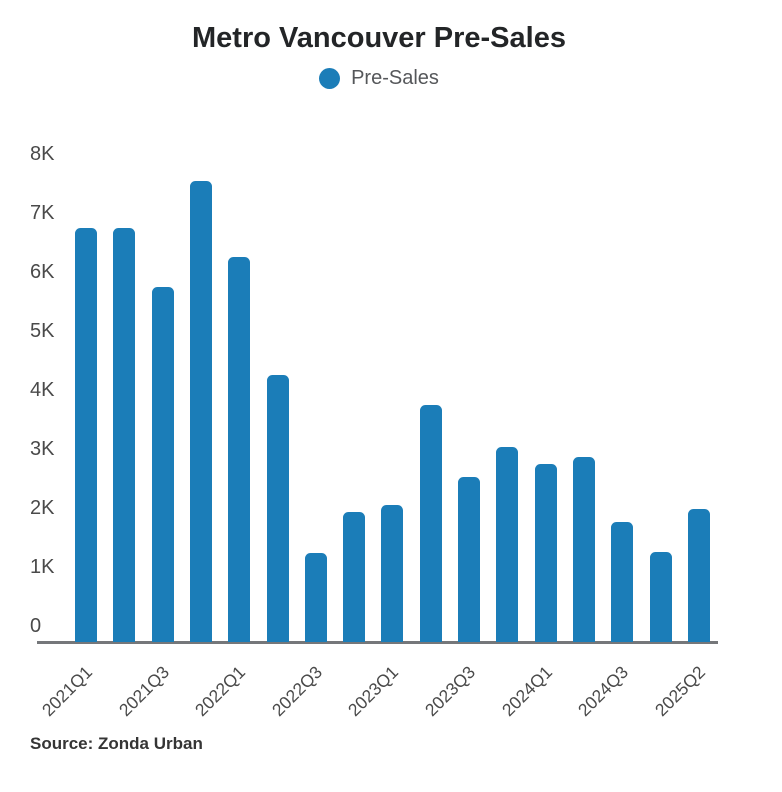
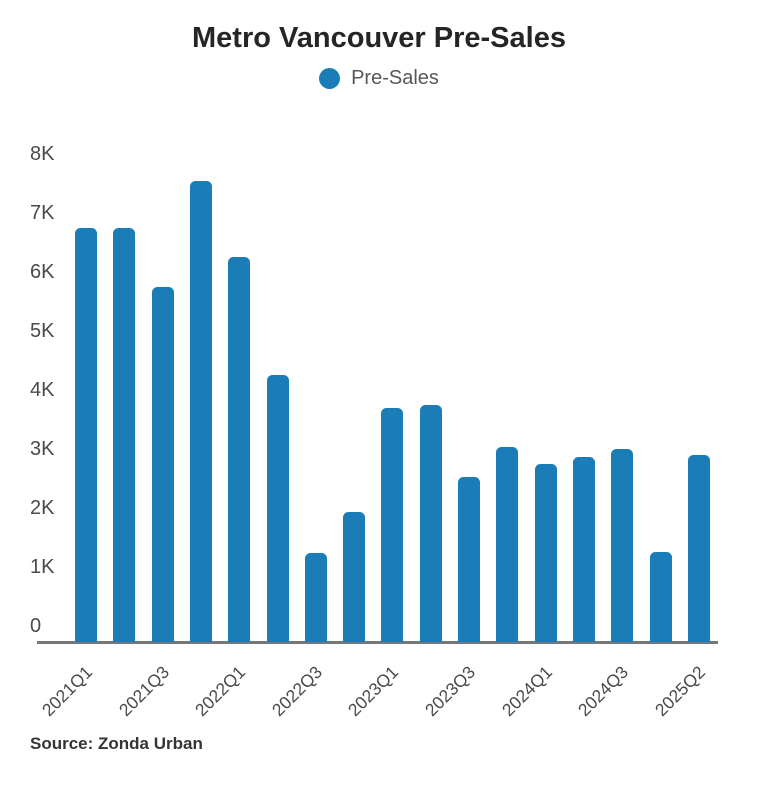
2023Q1: 2.0K -> 3.7K
2024Q3: 1.8K -> 3.0K
2025Q2: 2.0K -> 2.9K
